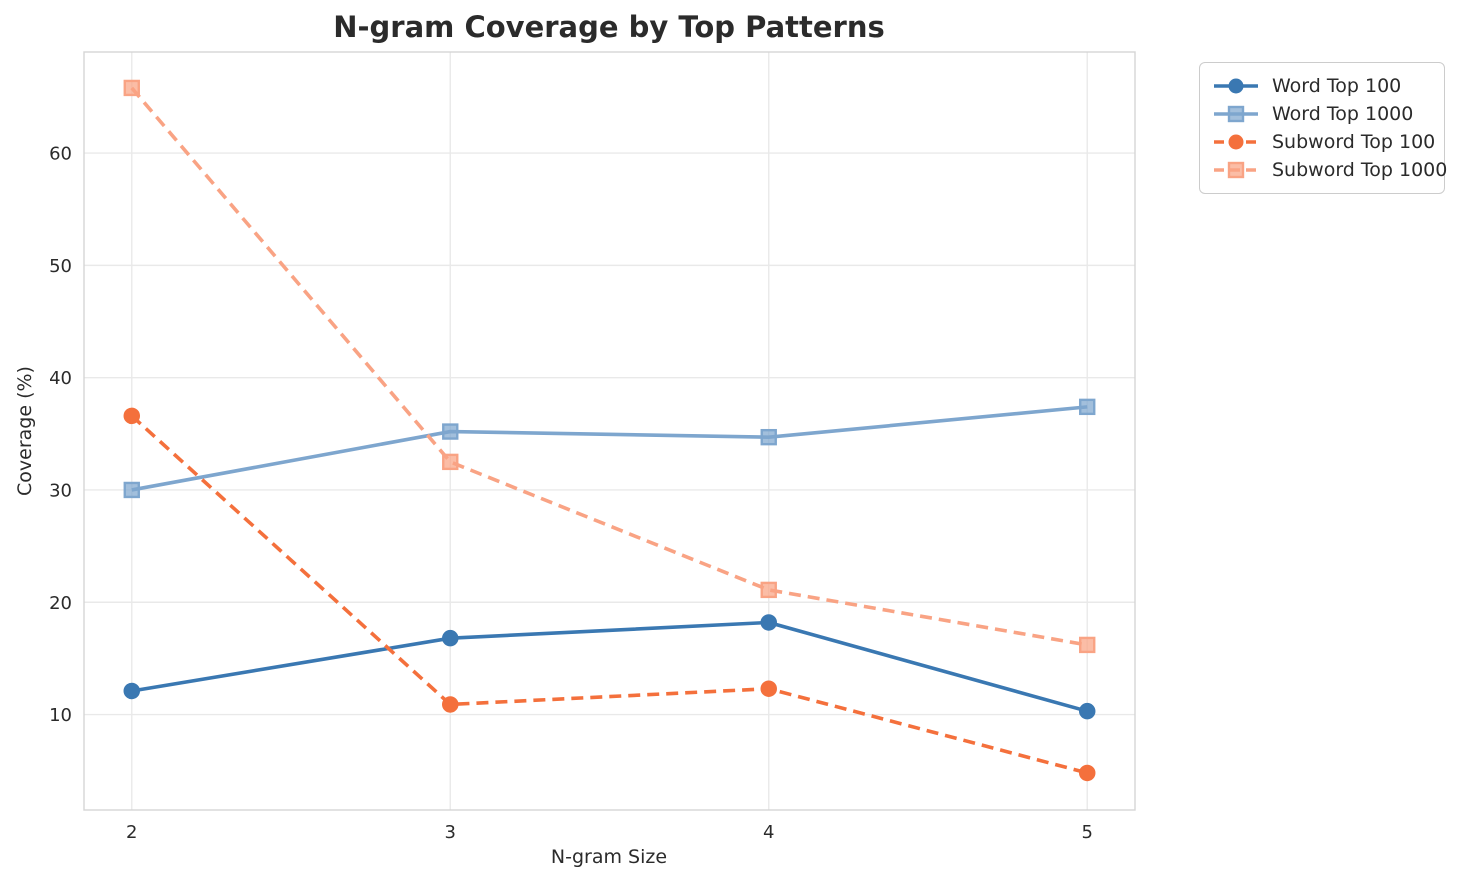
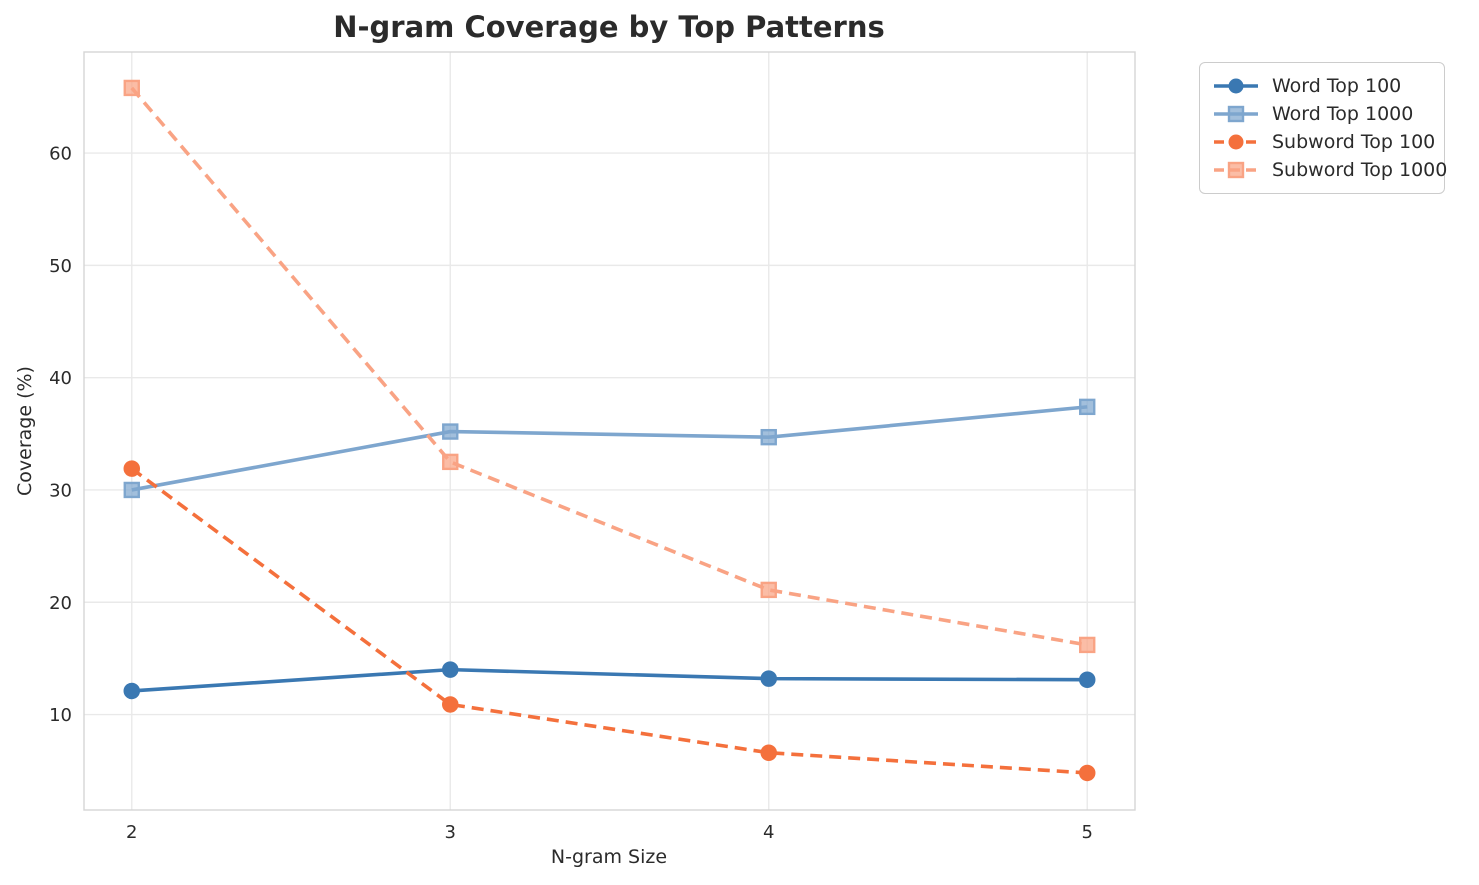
Subword Top 100/2: 36.6 -> 31.9
Word Top 100/3: 16.8 -> 14.0
Word Top 100/4: 18.2 -> 13.2
Subword Top 100/4: 12.3 -> 6.6
Word Top 100/5: 10.3 -> 13.1
